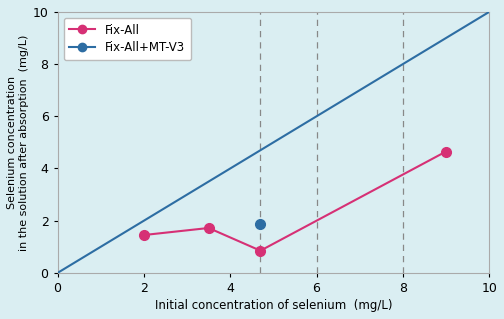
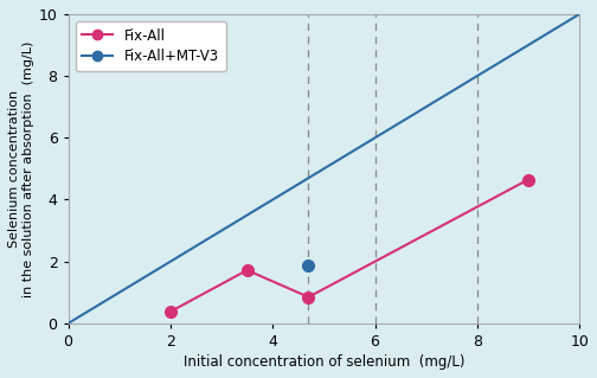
2: 1.45 -> 0.38
